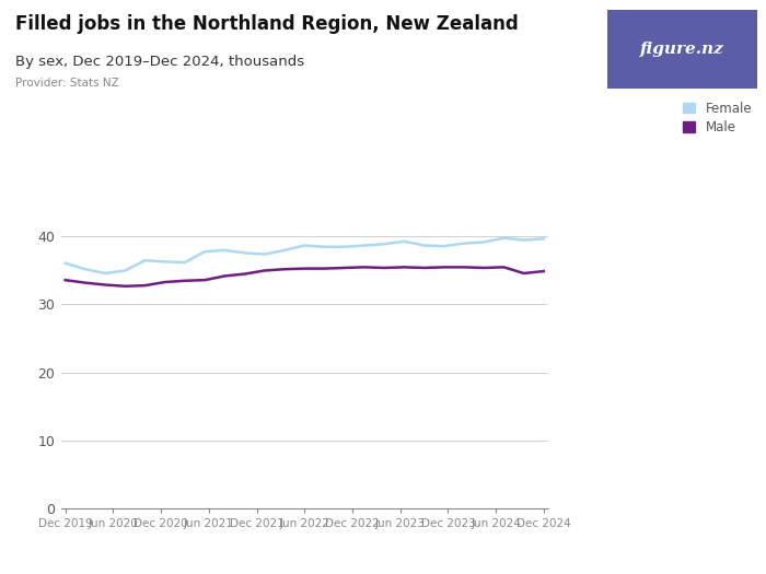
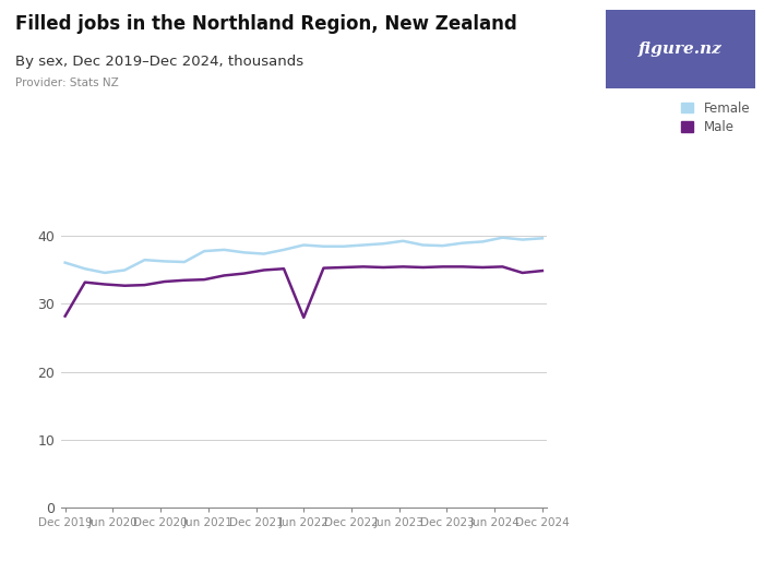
Male/Dec 2019: 33.6 -> 28.2
Male/Jun 2022: 35.3 -> 28.0
